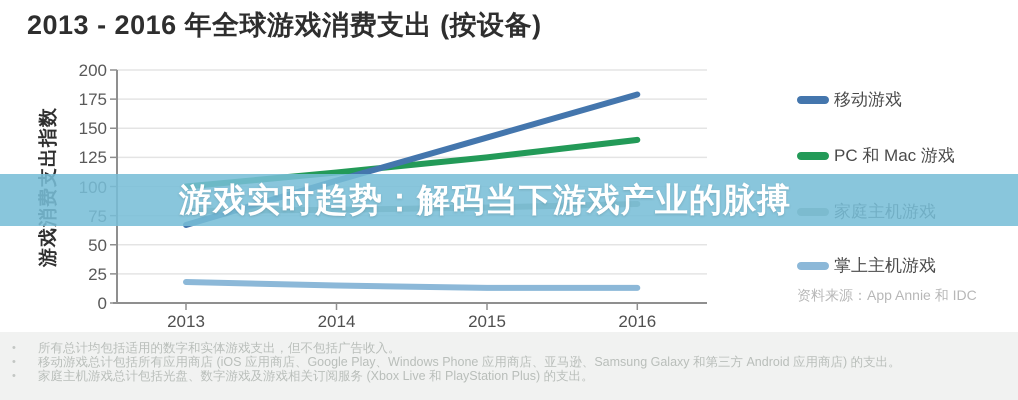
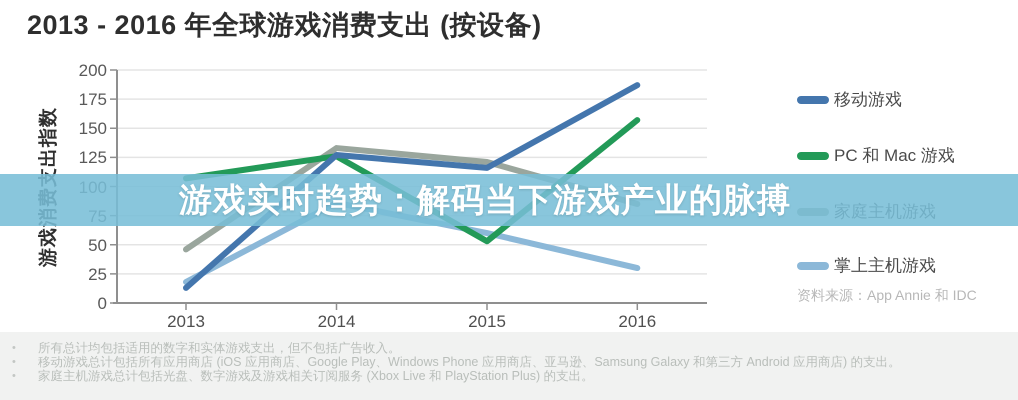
移动游戏/2013: 67 -> 13
PC 和 Mac 游戏/2013: 100 -> 107
家庭主机游戏/2013: 79 -> 46
移动游戏/2014: 105 -> 127
PC 和 Mac 游戏/2014: 112 -> 126
家庭主机游戏/2014: 80 -> 133
掌上主机游戏/2014: 15 -> 86
移动游戏/2015: 142 -> 116
PC 和 Mac 游戏/2015: 125 -> 53
家庭主机游戏/2015: 82 -> 121
掌上主机游戏/2015: 13 -> 60
移动游戏/2016: 179 -> 187
PC 和 Mac 游戏/2016: 140 -> 157
掌上主机游戏/2016: 13 -> 30
